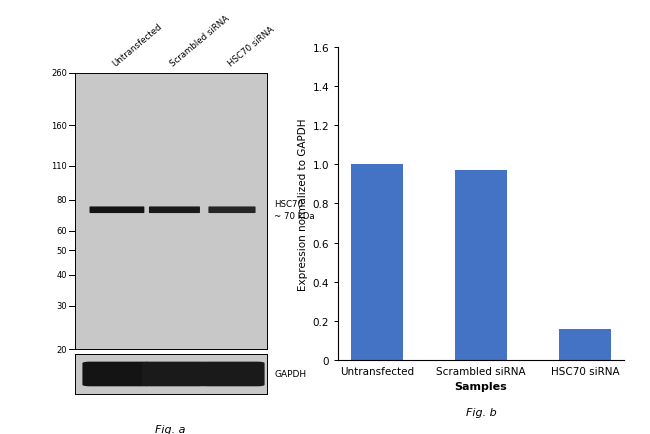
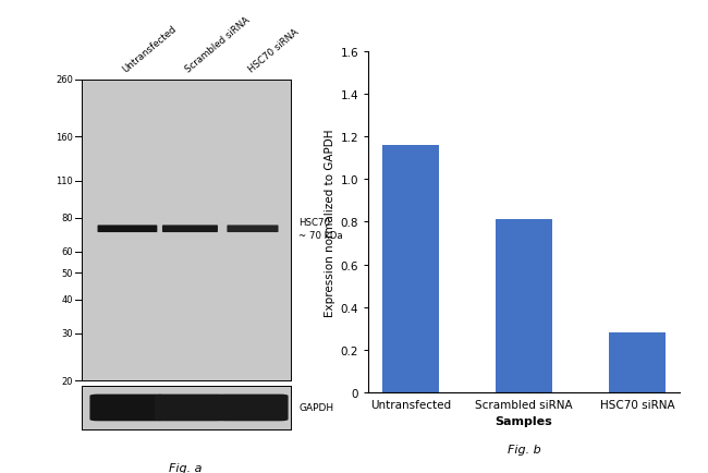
Untransfected: 1.00 -> 1.16
Scrambled siRNA: 0.97 -> 0.81
HSC70 siRNA: 0.16 -> 0.28
